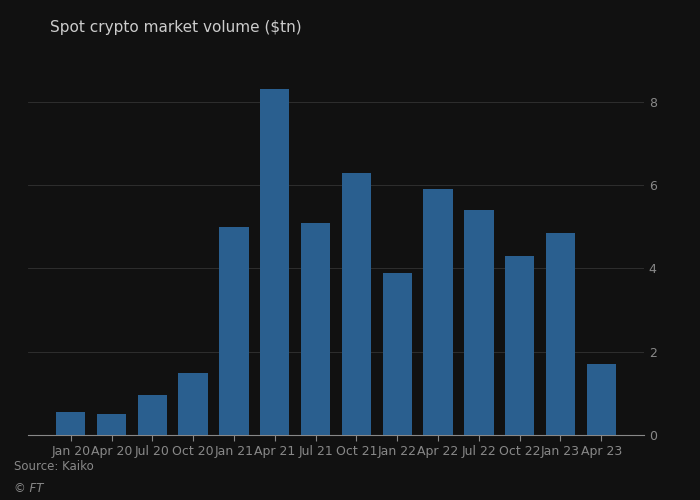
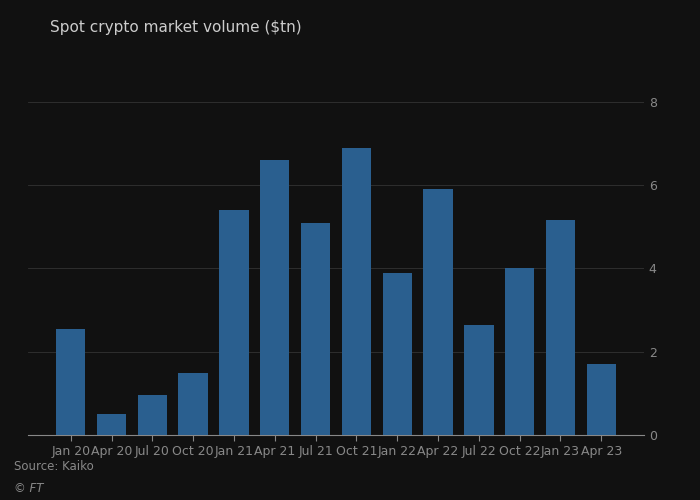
Jan 20: 0.55 -> 2.55
Jan 21: 5.00 -> 5.40
Apr 21: 8.30 -> 6.60
Oct 21: 6.30 -> 6.90
Jul 22: 5.40 -> 2.65
Oct 22: 4.30 -> 4.00
Jan 23: 4.85 -> 5.15
